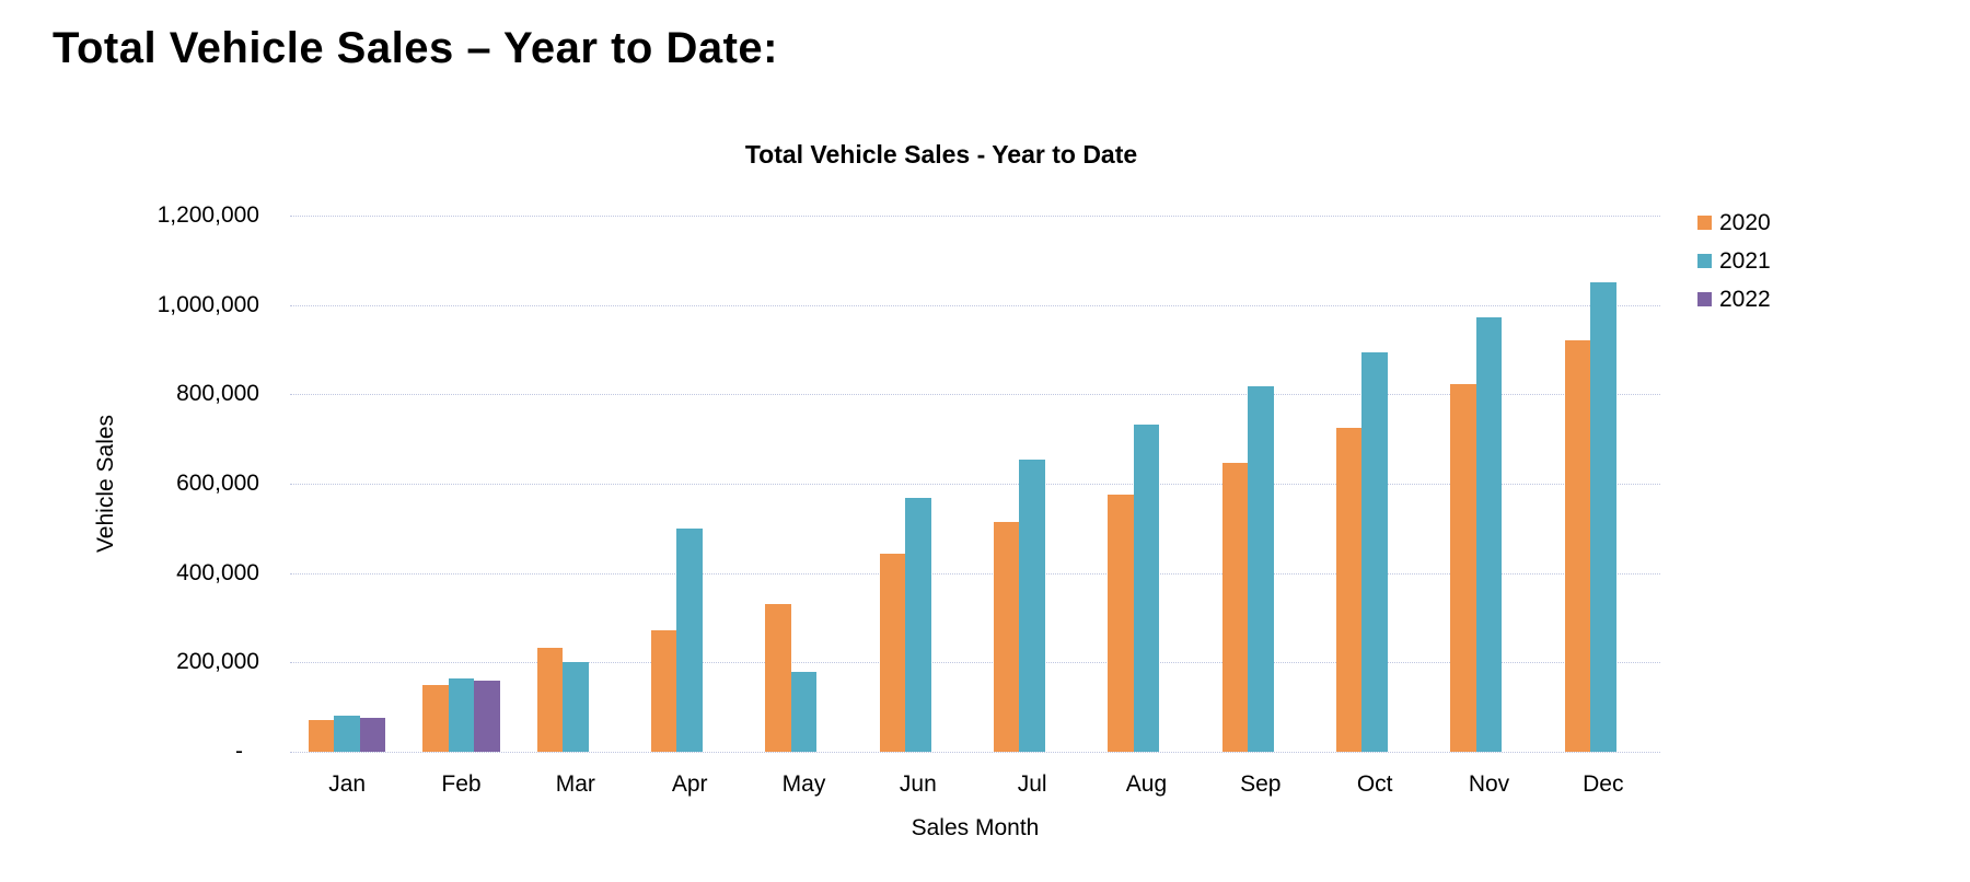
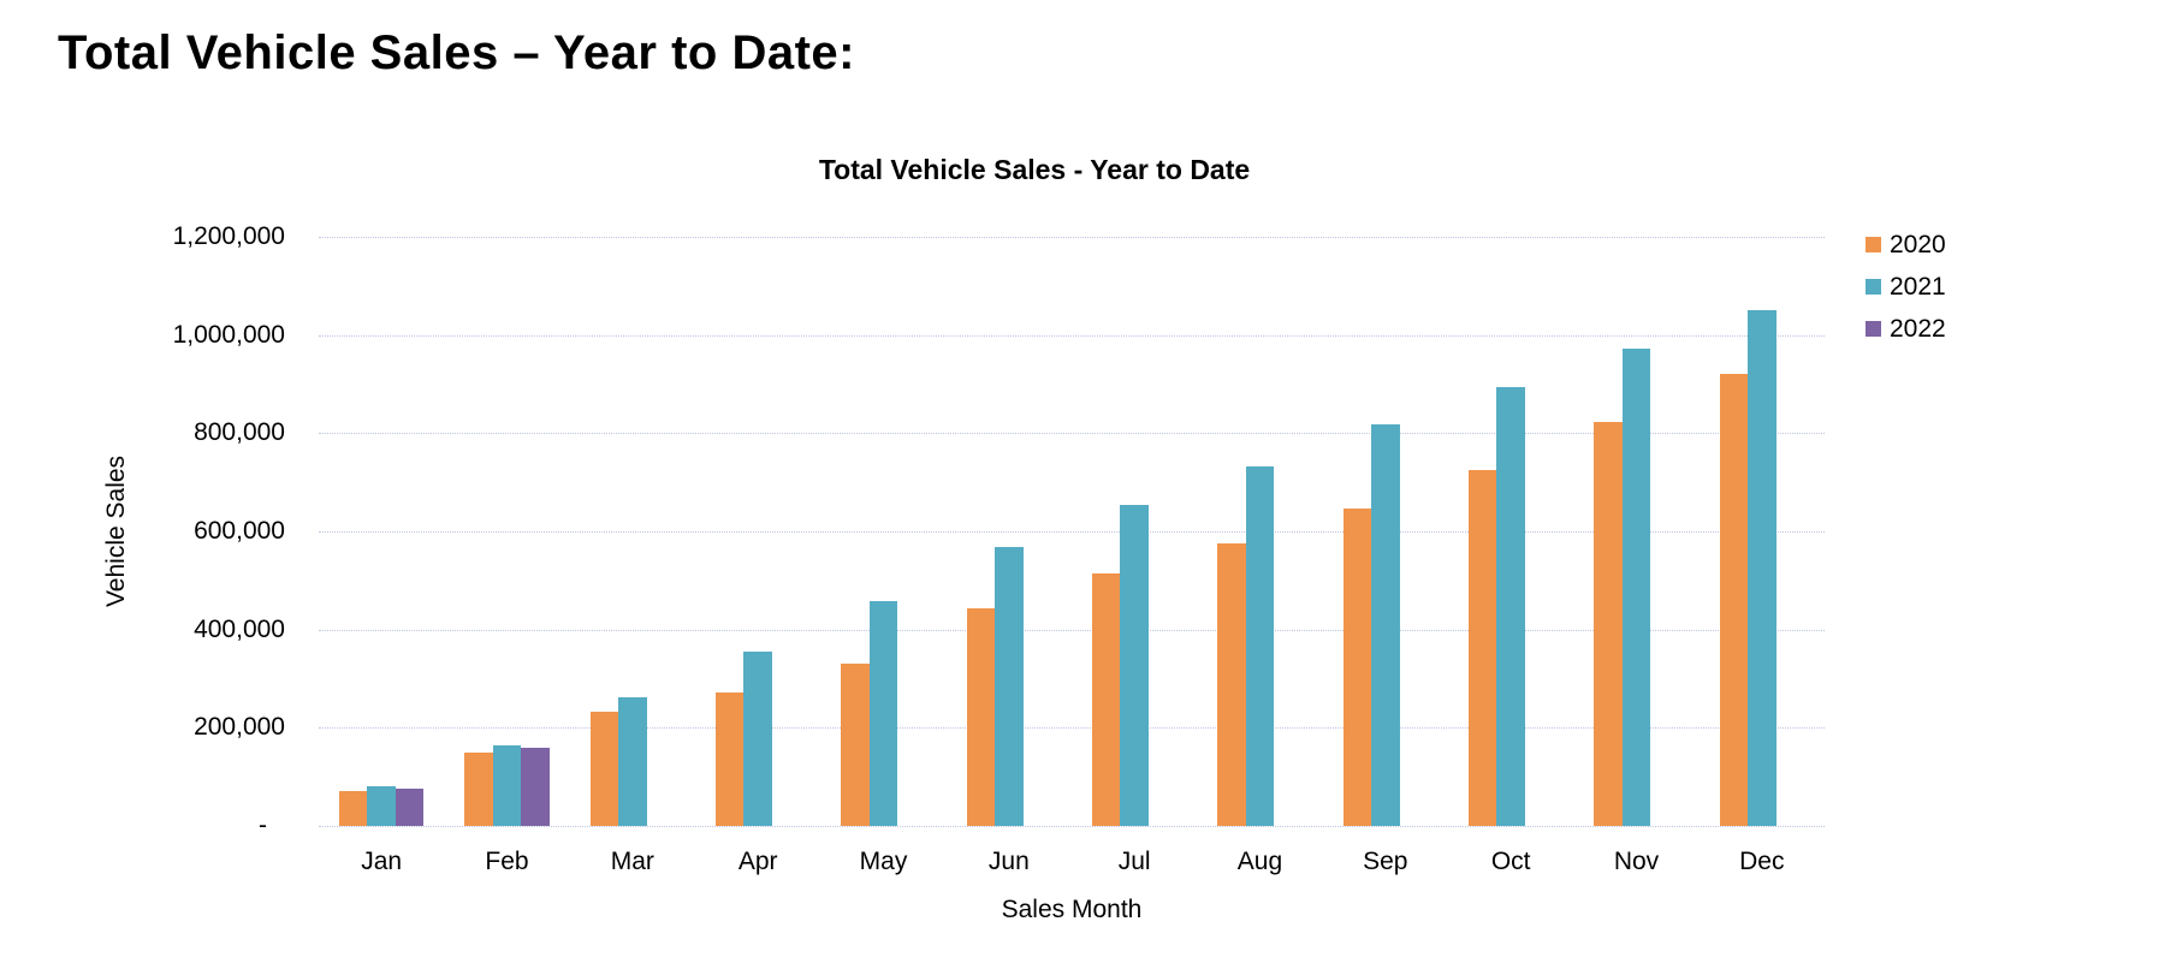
2021/Mar: 200000 -> 260000
2021/Apr: 500000 -> 360000
2021/May: 180000 -> 460000
